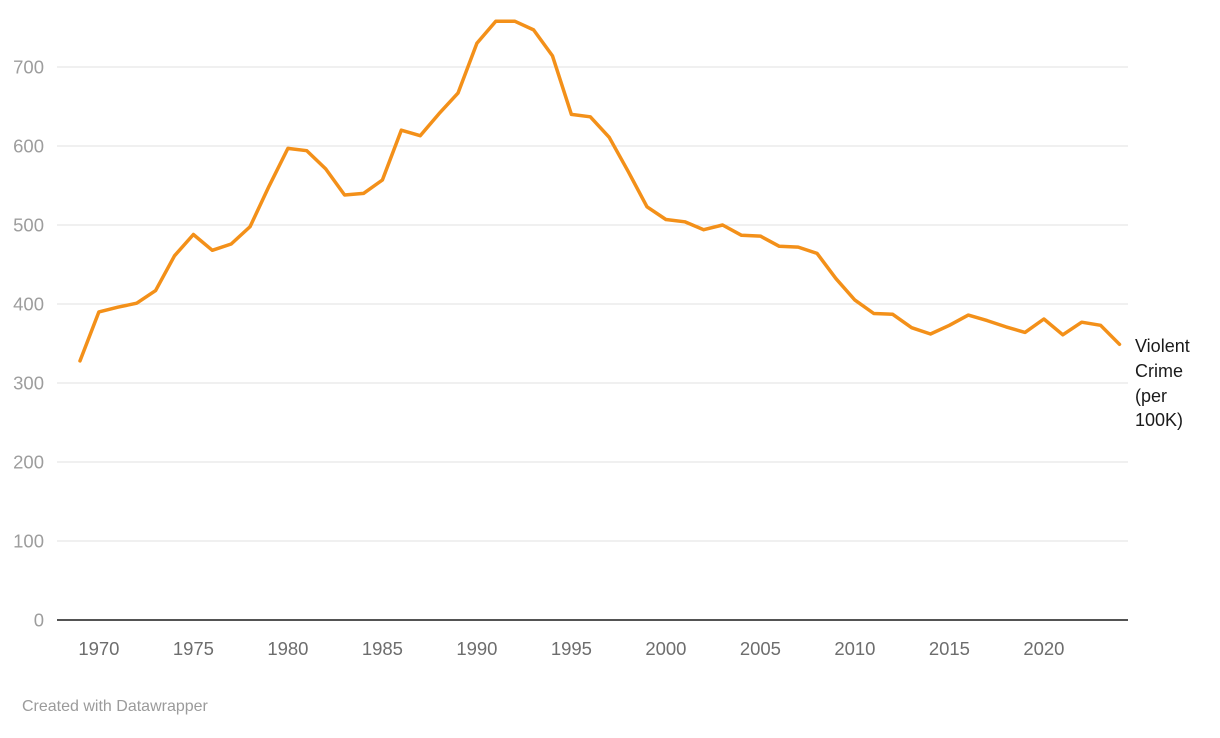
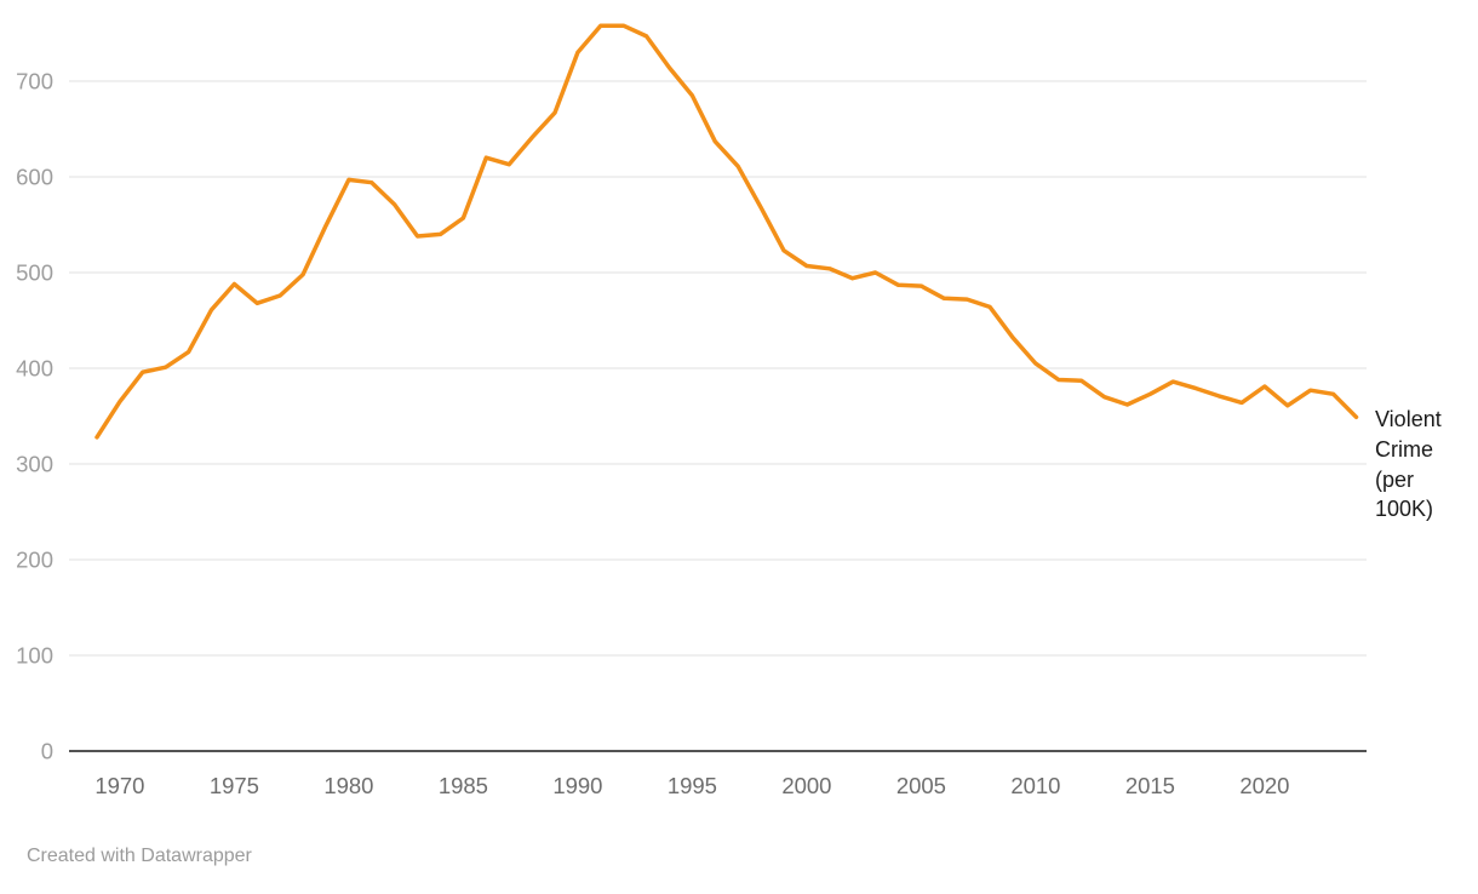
1970: 390 -> 360
1995: 640 -> 680
